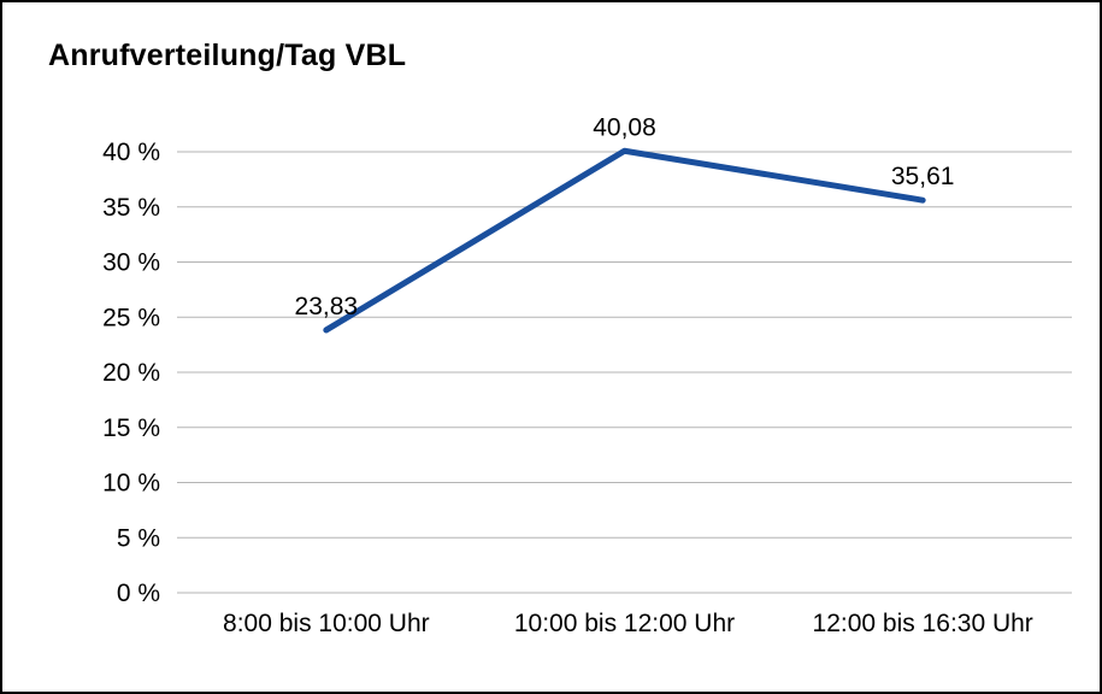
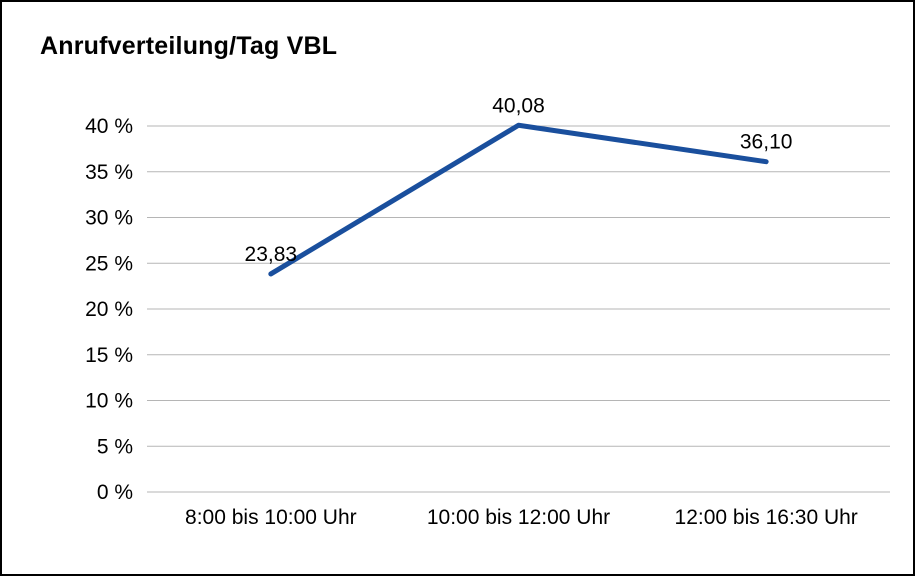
12:00 bis 16:30 Uhr: 35,61 -> 36,10
